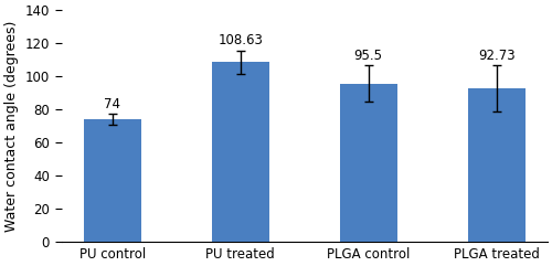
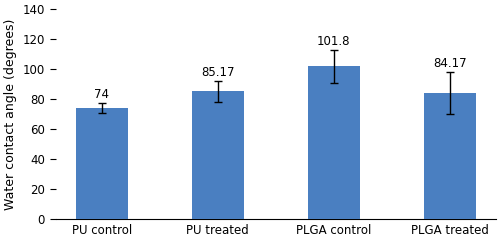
PU treated: 108.63 -> 85.17
PLGA control: 95.5 -> 101.8
PLGA treated: 92.73 -> 84.17
